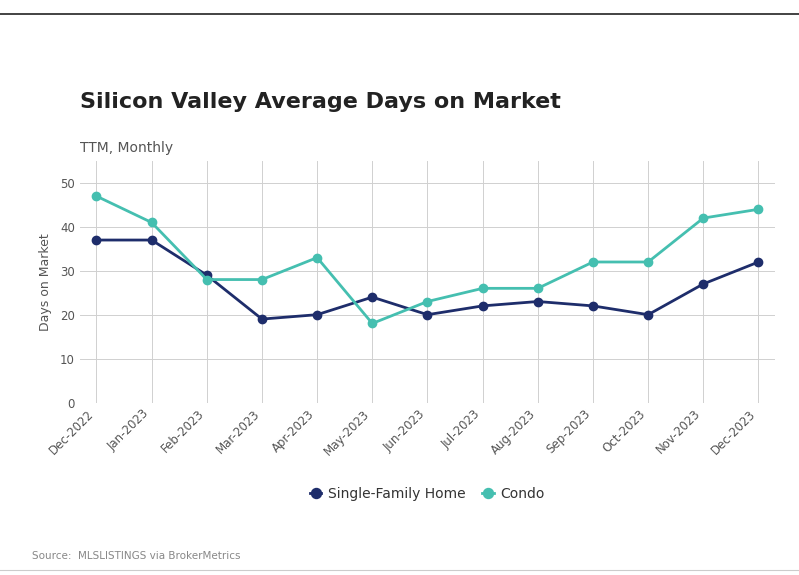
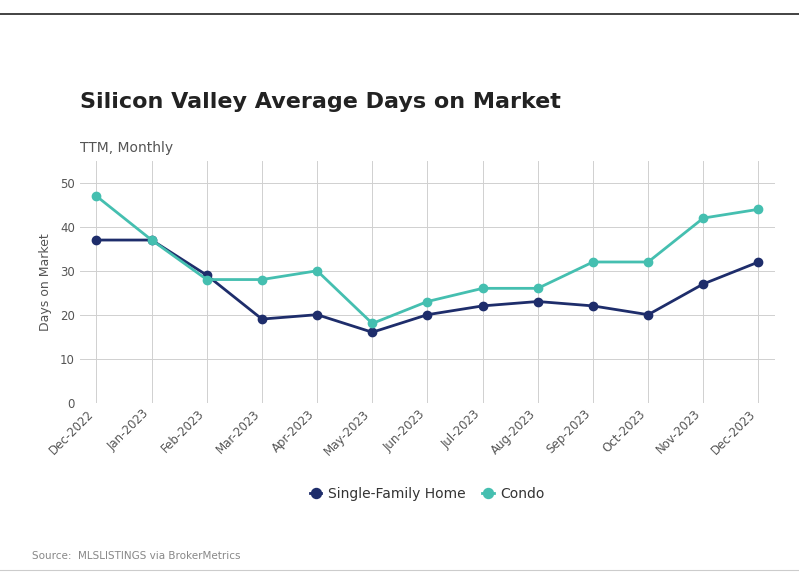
Condo/Jan-2023: 41 -> 37
Condo/Apr-2023: 33 -> 30
Single-Family Home/May-2023: 24 -> 16
